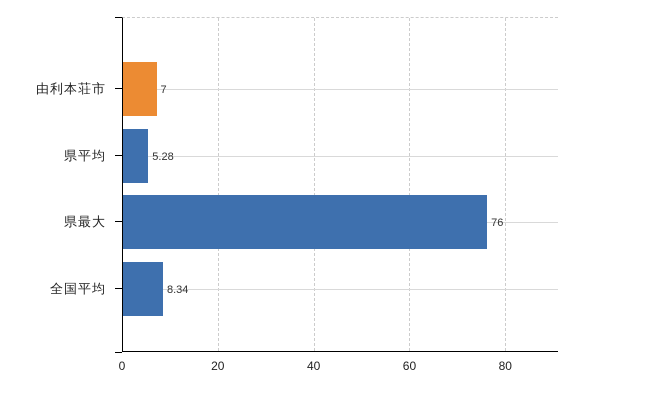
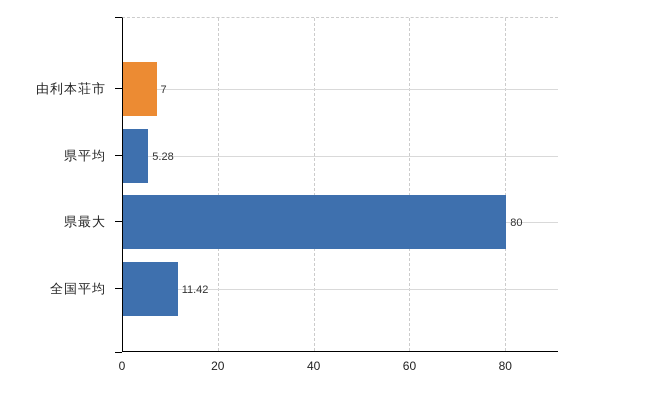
県最大: 76 -> 80
全国平均: 8.34 -> 11.42
